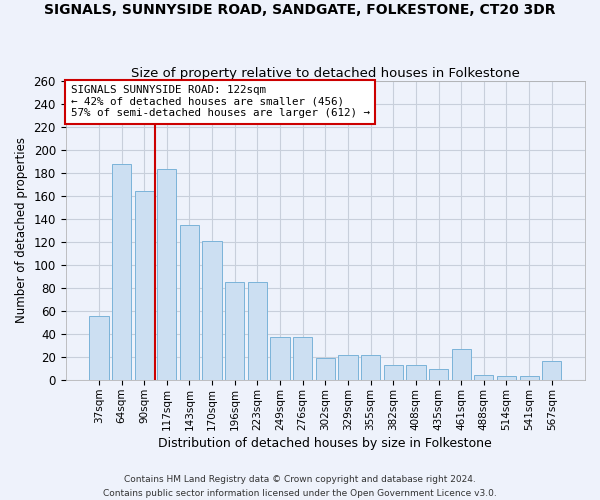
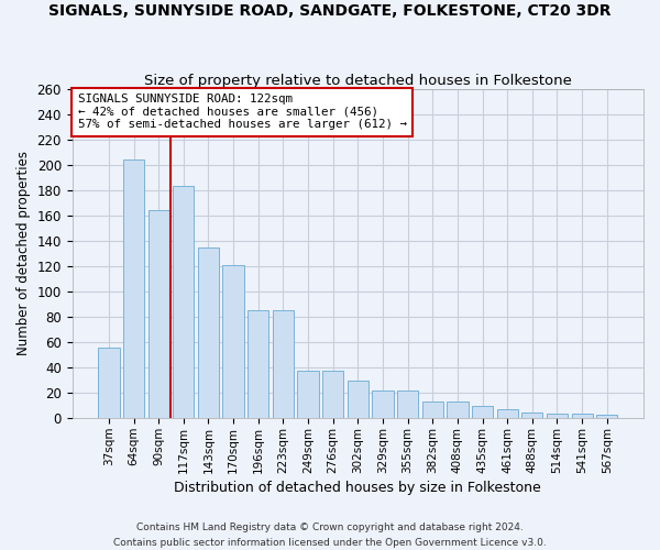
64sqm: 188 -> 204
302sqm: 19 -> 30
461sqm: 27 -> 7
567sqm: 17 -> 3
